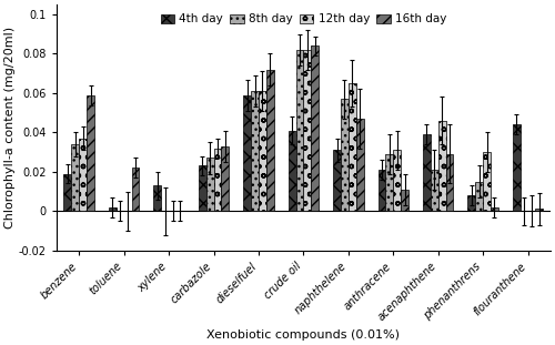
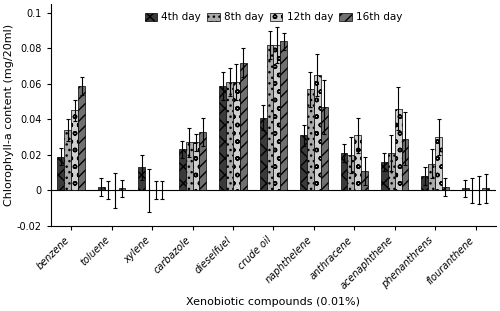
12th day/benzene: 0.037 -> 0.045
16th day/toluene: 0.022 -> 0.001
12th day/carbazole: 0.032 -> 0.027
8th day/anthracene: 0.029 -> 0.020
4th day/acenaphthene: 0.039 -> 0.016
4th day/flouranthene: 0.044 -> 0.001
